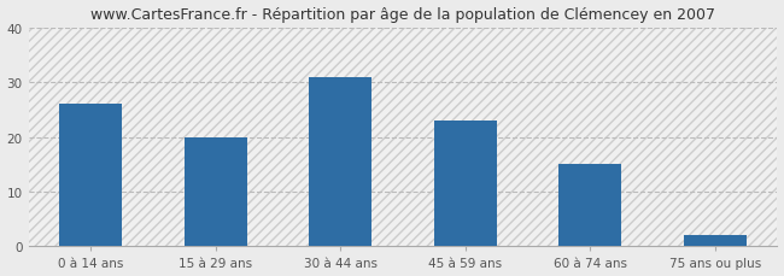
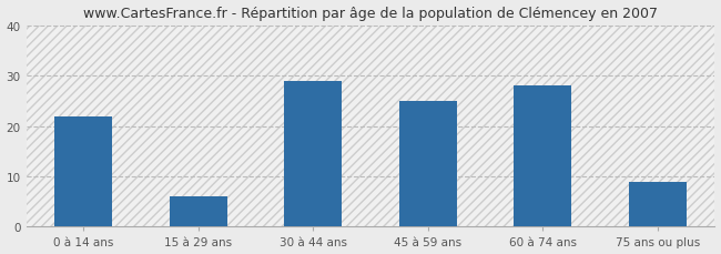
0 à 14 ans: 26 -> 22
15 à 29 ans: 20 -> 6
30 à 44 ans: 31 -> 29
45 à 59 ans: 23 -> 25
60 à 74 ans: 15 -> 28
75 ans ou plus: 2 -> 9
